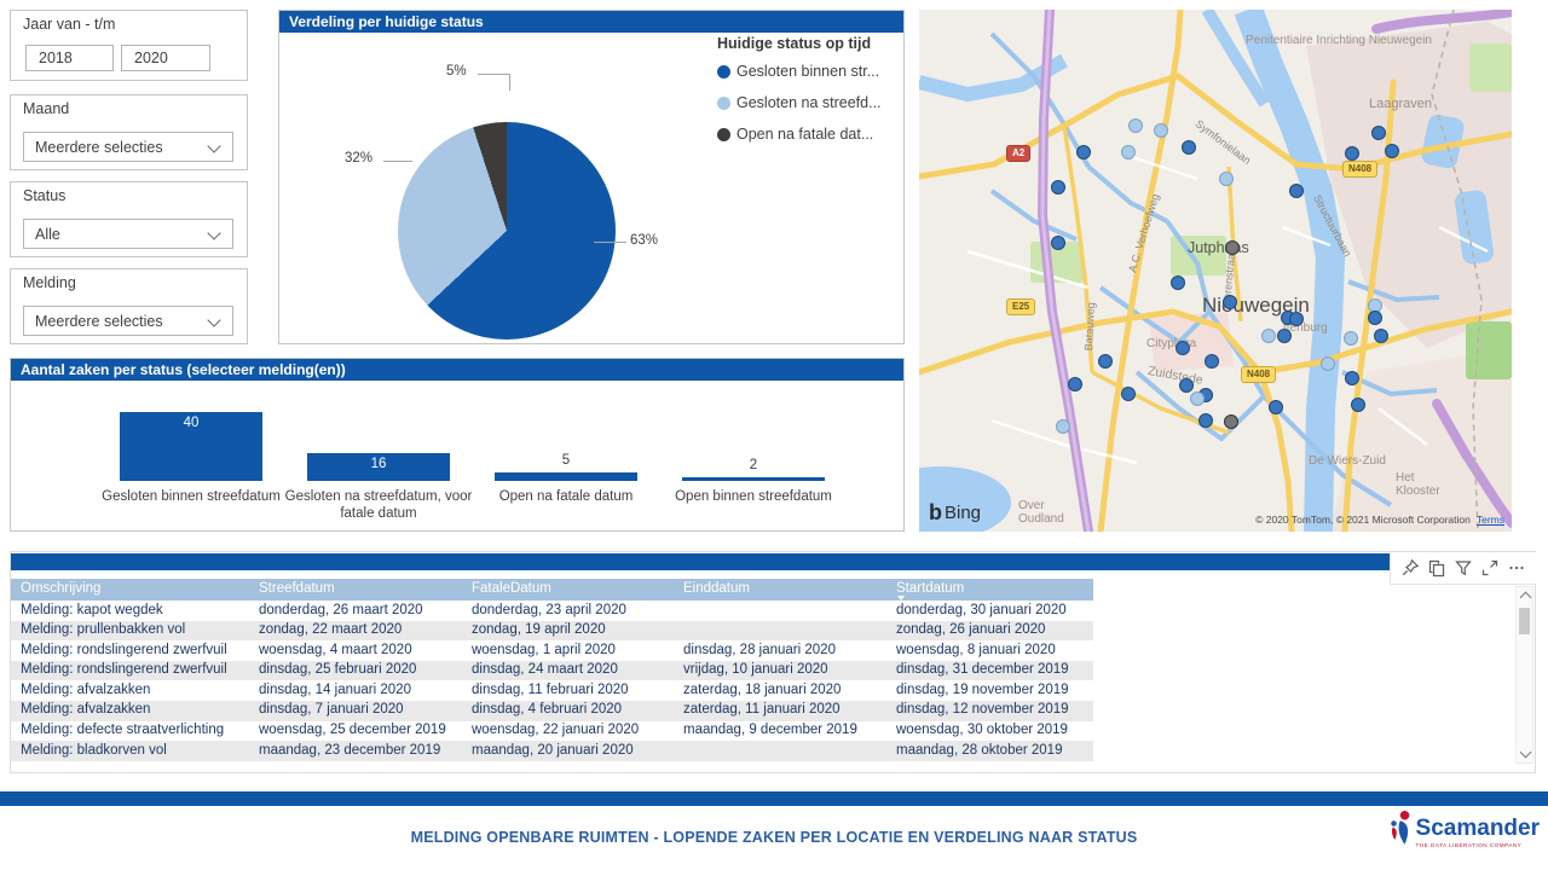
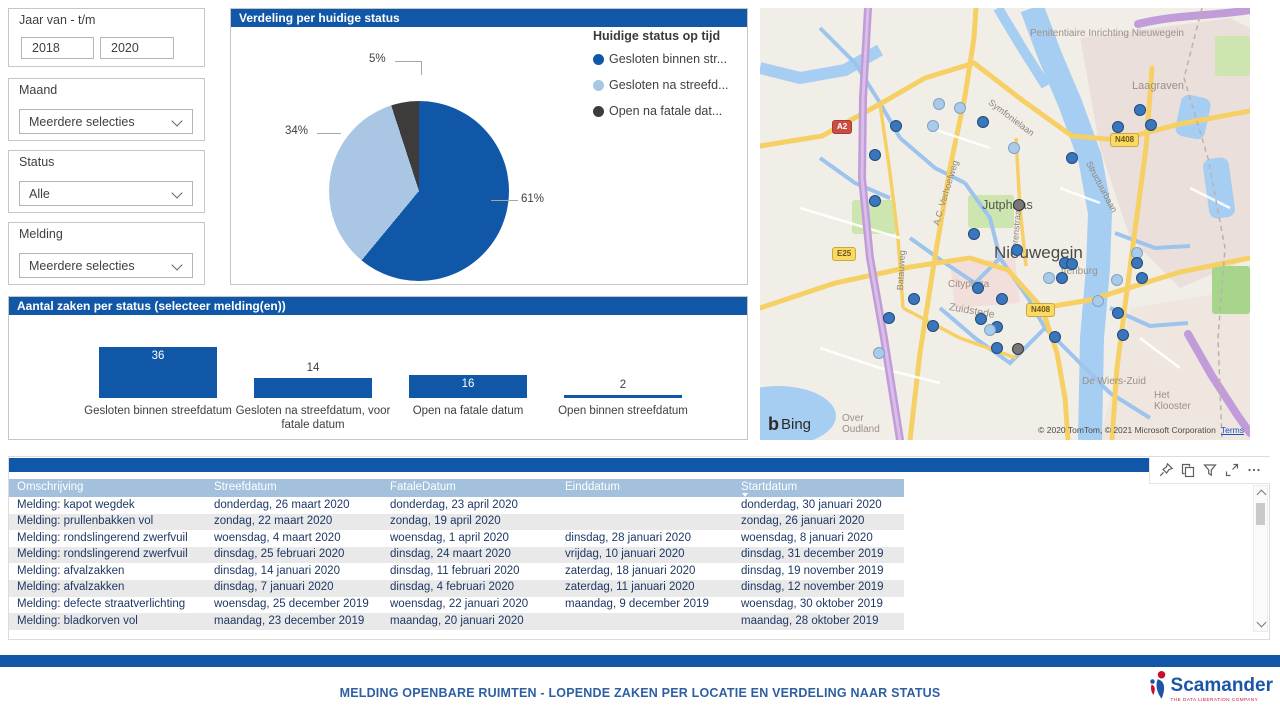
Verdeling per huidige status/Gesloten binnen str...: 63% -> 61%
Verdeling per huidige status/Gesloten na streefd...: 32% -> 34%
Aantal zaken per status (selecteer melding(en))/Gesloten binnen streefdatum: 40 -> 36
Aantal zaken per status (selecteer melding(en))/Gesloten na streefdatum, voor fatale datum: 16 -> 14
Aantal zaken per status (selecteer melding(en))/Open na fatale datum: 5 -> 16
